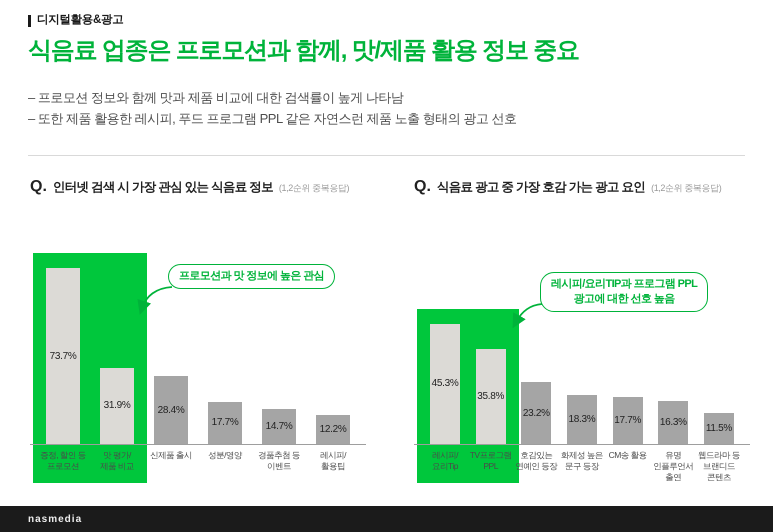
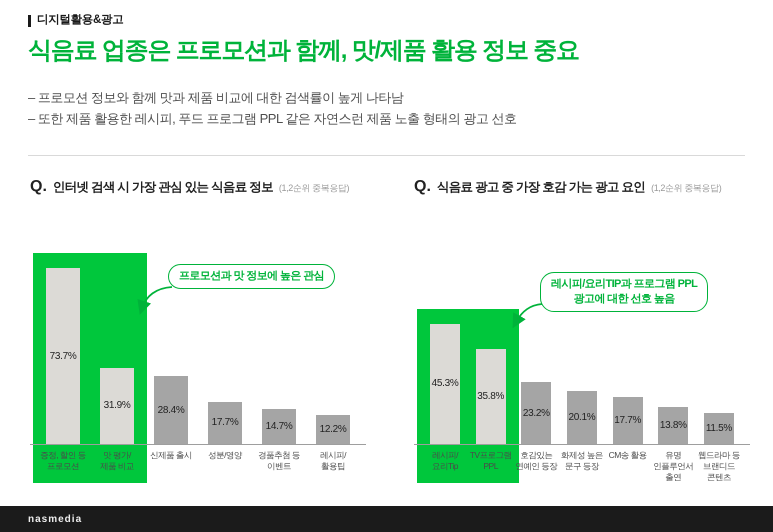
식음료 광고 중 가장 호감 가는 광고 요인/화제성 높은 문구 등장: 18.3% -> 20.1%
식음료 광고 중 가장 호감 가는 광고 요인/유명 인플루언서 출연: 16.3% -> 13.8%
